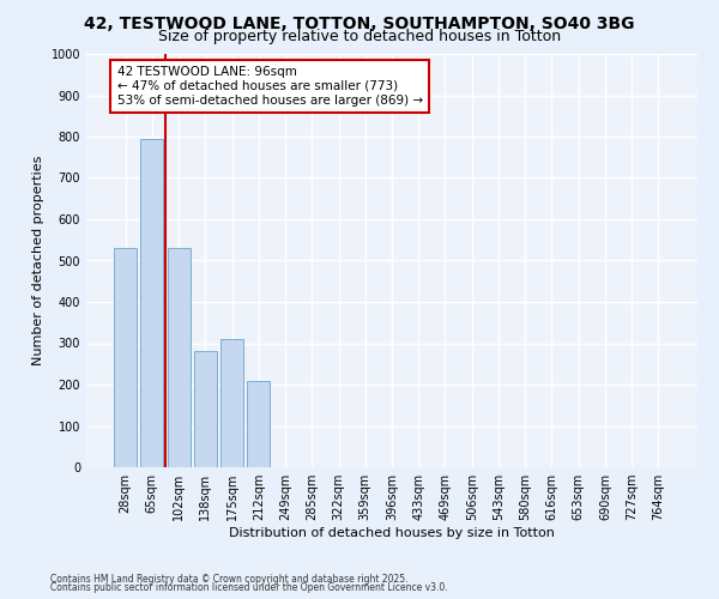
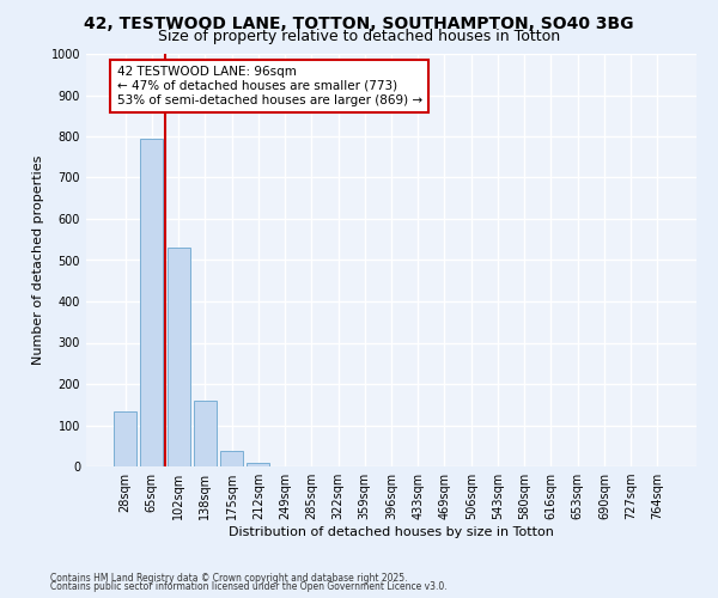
28sqm: 530 -> 133
138sqm: 280 -> 160
175sqm: 310 -> 37
212sqm: 210 -> 10
